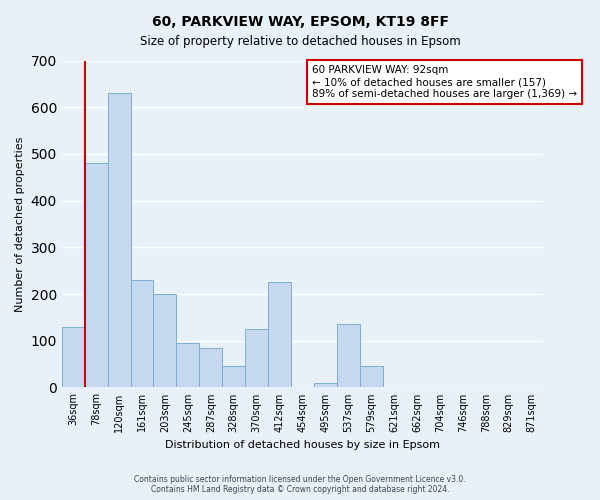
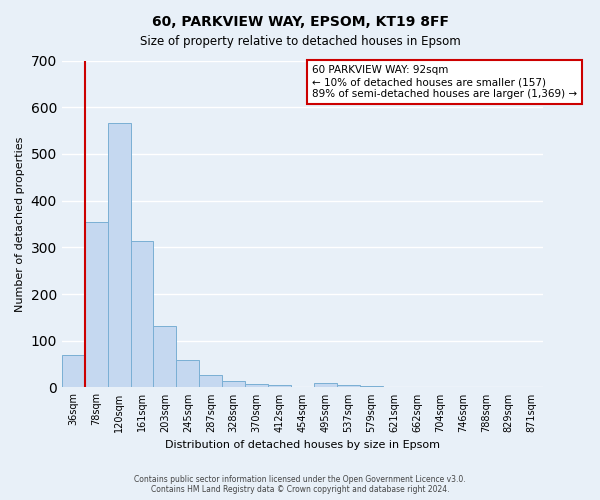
36sqm: 130 -> 70
78sqm: 480 -> 355
120sqm: 630 -> 567
161sqm: 230 -> 313
203sqm: 200 -> 132
245sqm: 95 -> 58
287sqm: 85 -> 27
328sqm: 45 -> 14
370sqm: 125 -> 7
412sqm: 225 -> 5
537sqm: 135 -> 5
579sqm: 45 -> 3
